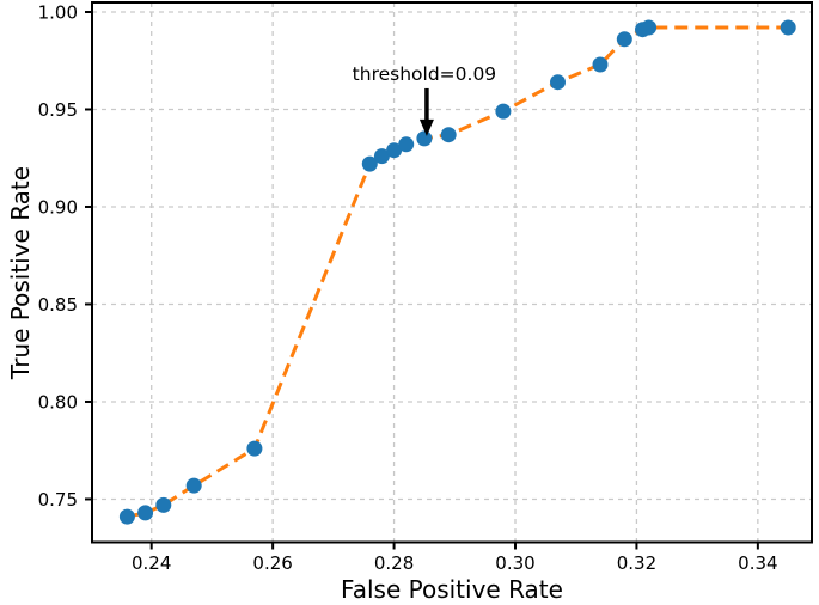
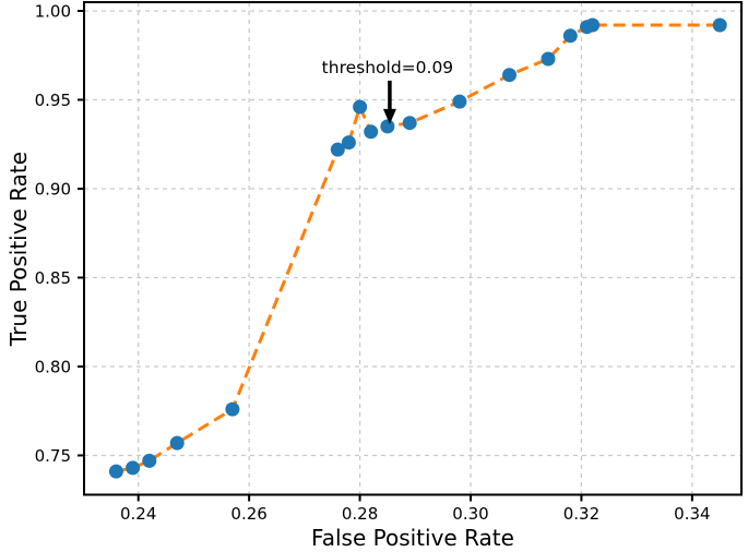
0.28: 0.929 -> 0.946
